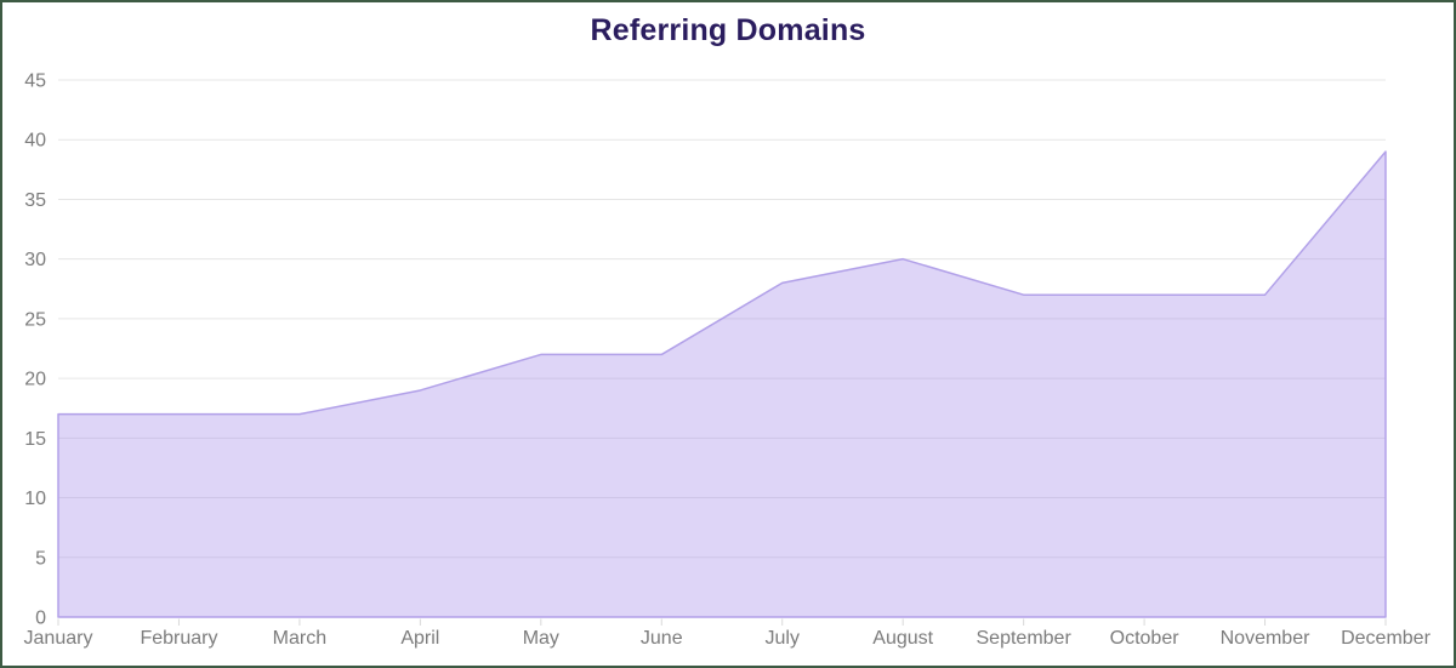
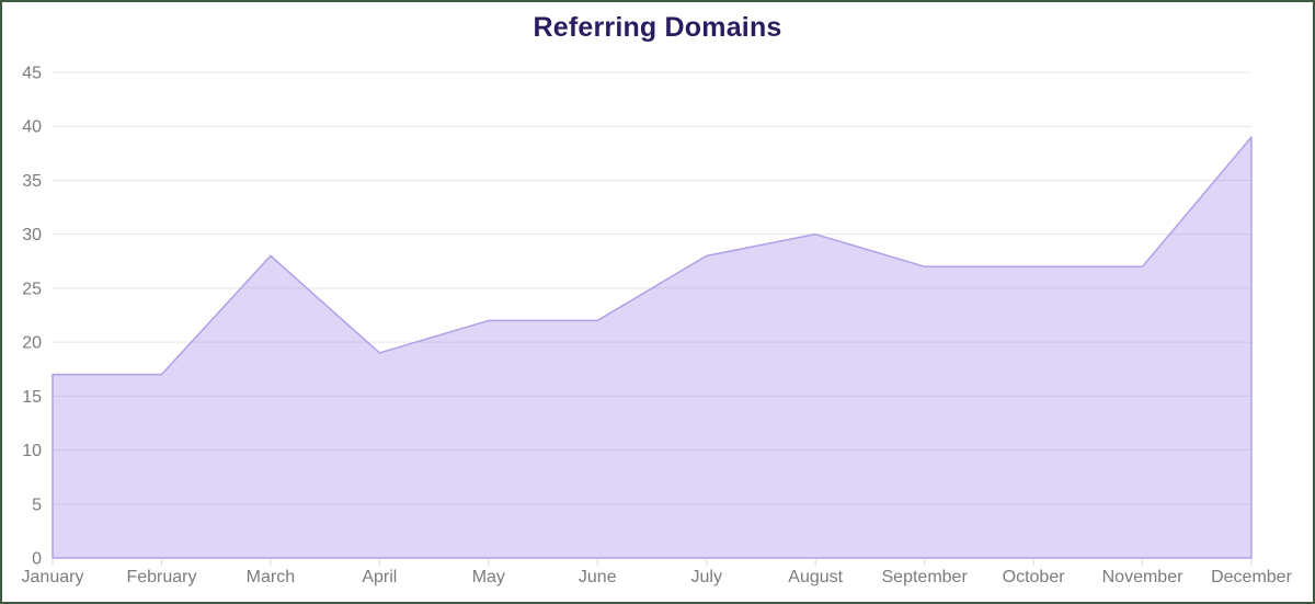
March: 17 -> 28
